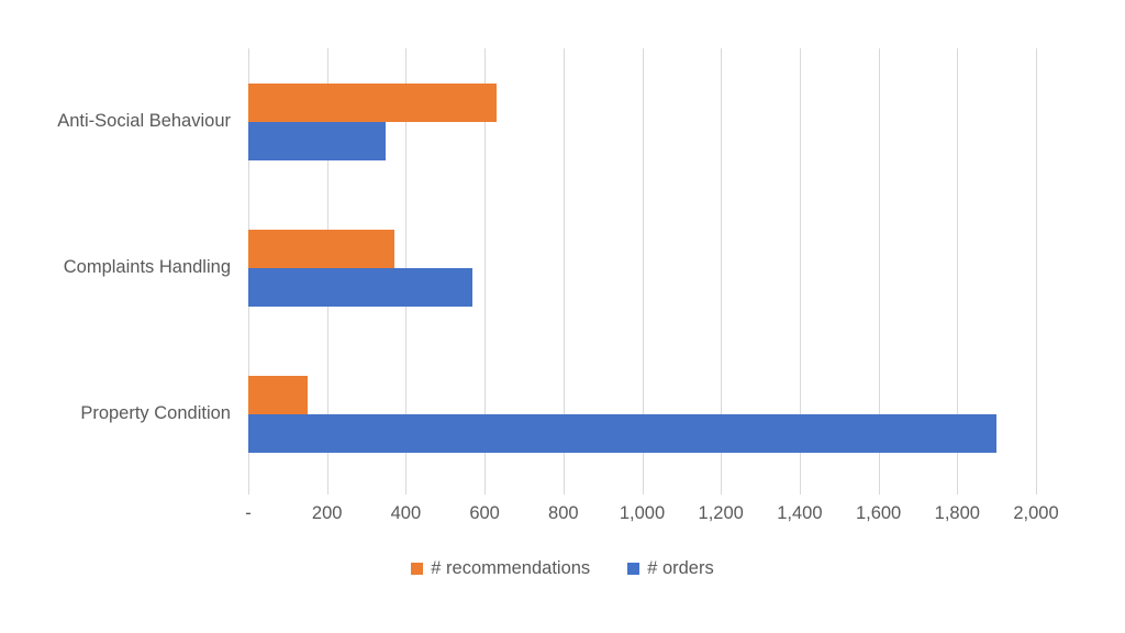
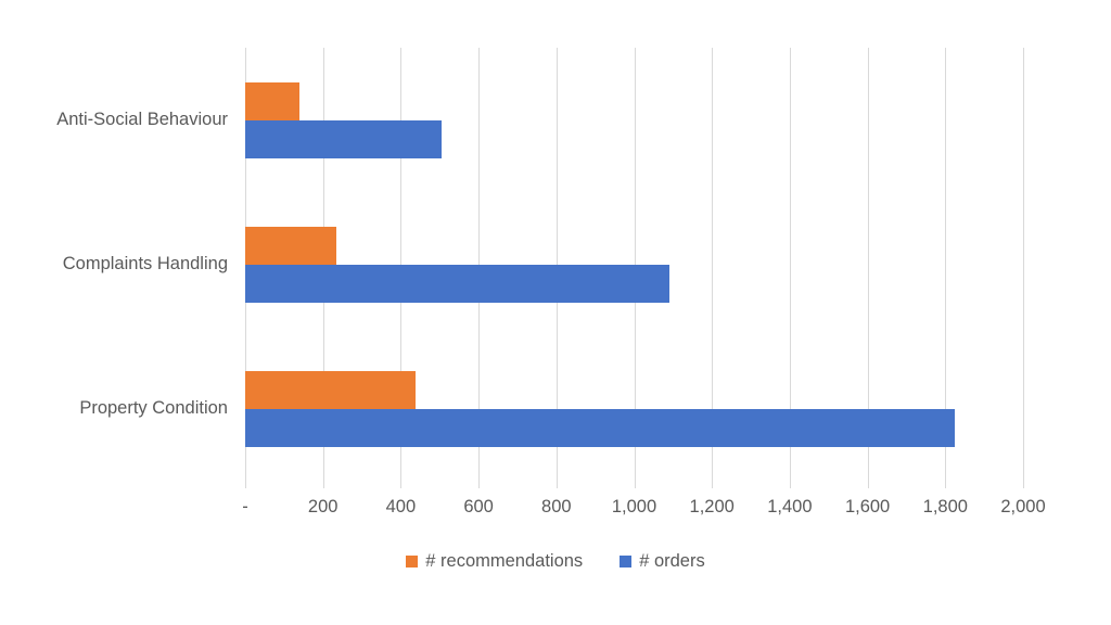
# recommendations/Anti-Social Behaviour: 630 -> 140
# orders/Anti-Social Behaviour: 350 -> 500
# recommendations/Complaints Handling: 370 -> 230
# orders/Complaints Handling: 570 -> 1090
# recommendations/Property Condition: 150 -> 440
# orders/Property Condition: 1900 -> 1820
